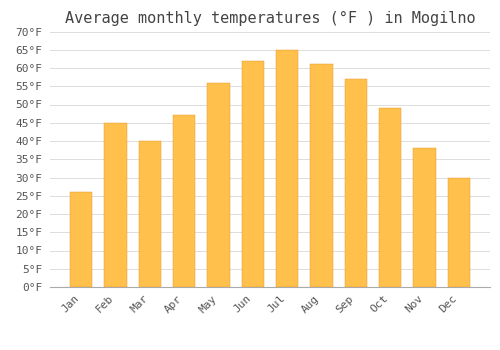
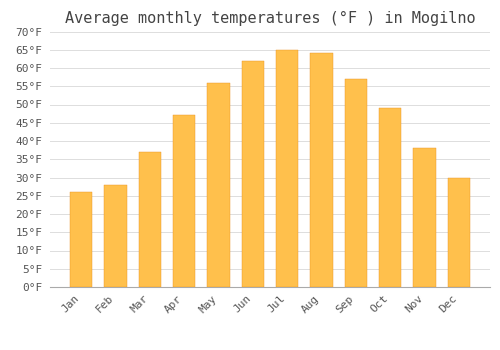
Feb: 45°F -> 28°F
Mar: 40°F -> 37°F
Aug: 61°F -> 64°F
